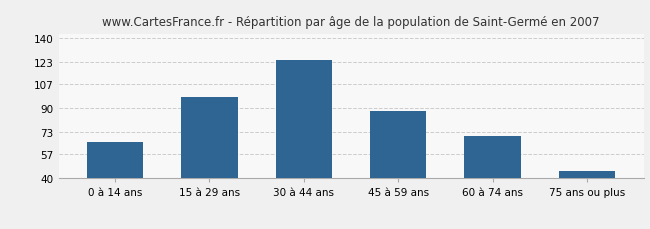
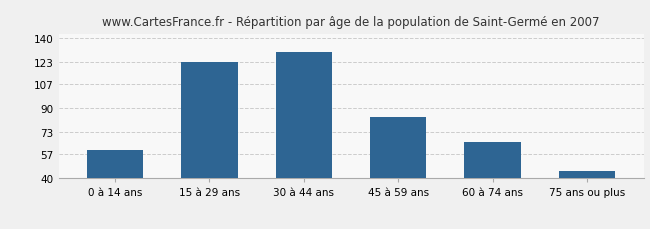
0 à 14 ans: 66 -> 60
15 à 29 ans: 98 -> 123
30 à 44 ans: 124 -> 130
45 à 59 ans: 88 -> 84
60 à 74 ans: 70 -> 66
